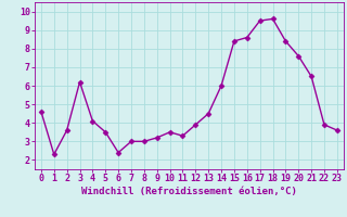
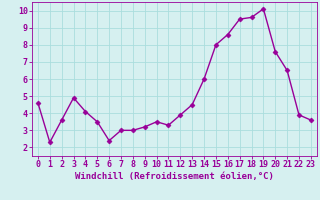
3: 6.2 -> 4.9
15: 8.4 -> 8.0
19: 8.4 -> 10.1
